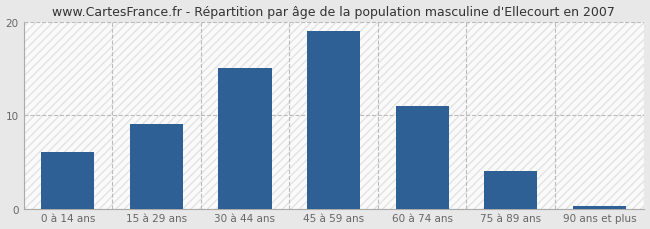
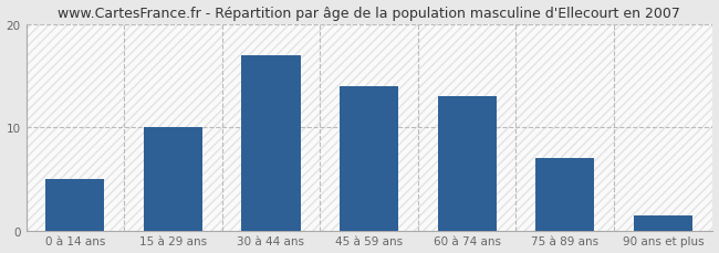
0 à 14 ans: 6.0 -> 5.0
15 à 29 ans: 9.0 -> 10.0
30 à 44 ans: 15.0 -> 17.0
45 à 59 ans: 19.0 -> 14.0
60 à 74 ans: 11.0 -> 13.0
75 à 89 ans: 4.0 -> 7.0
90 ans et plus: 0.3 -> 1.4
